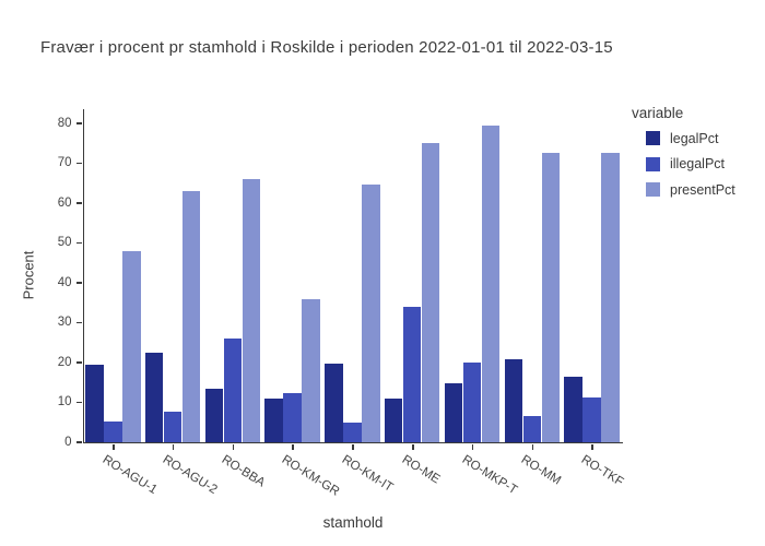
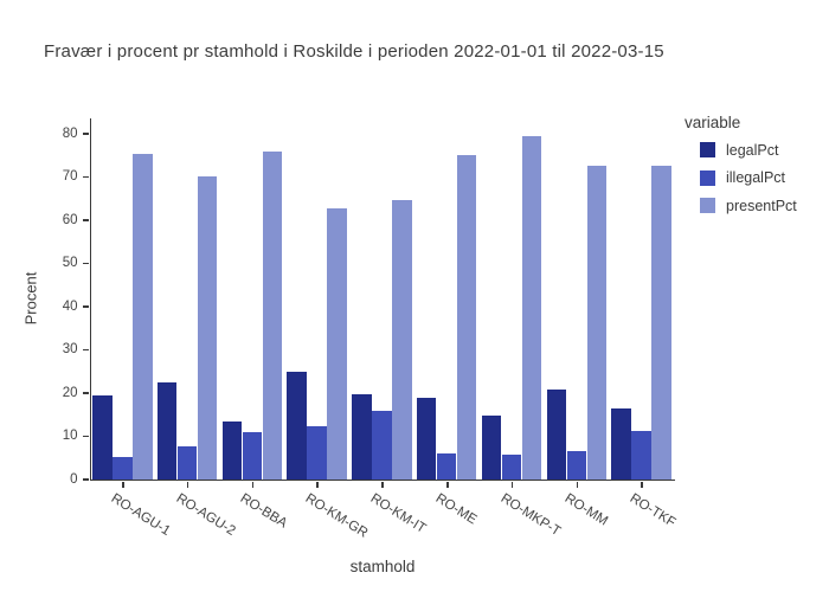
presentPct/RO-AGU-1: 48 -> 75
presentPct/RO-AGU-2: 63 -> 70
illegalPct/RO-BBA: 26 -> 11
presentPct/RO-BBA: 66 -> 76
legalPct/RO-KM-GR: 11 -> 25
presentPct/RO-KM-GR: 36 -> 63
illegalPct/RO-KM-IT: 5 -> 16
legalPct/RO-ME: 11 -> 19
illegalPct/RO-ME: 34 -> 6
illegalPct/RO-MKP-T: 20 -> 6
